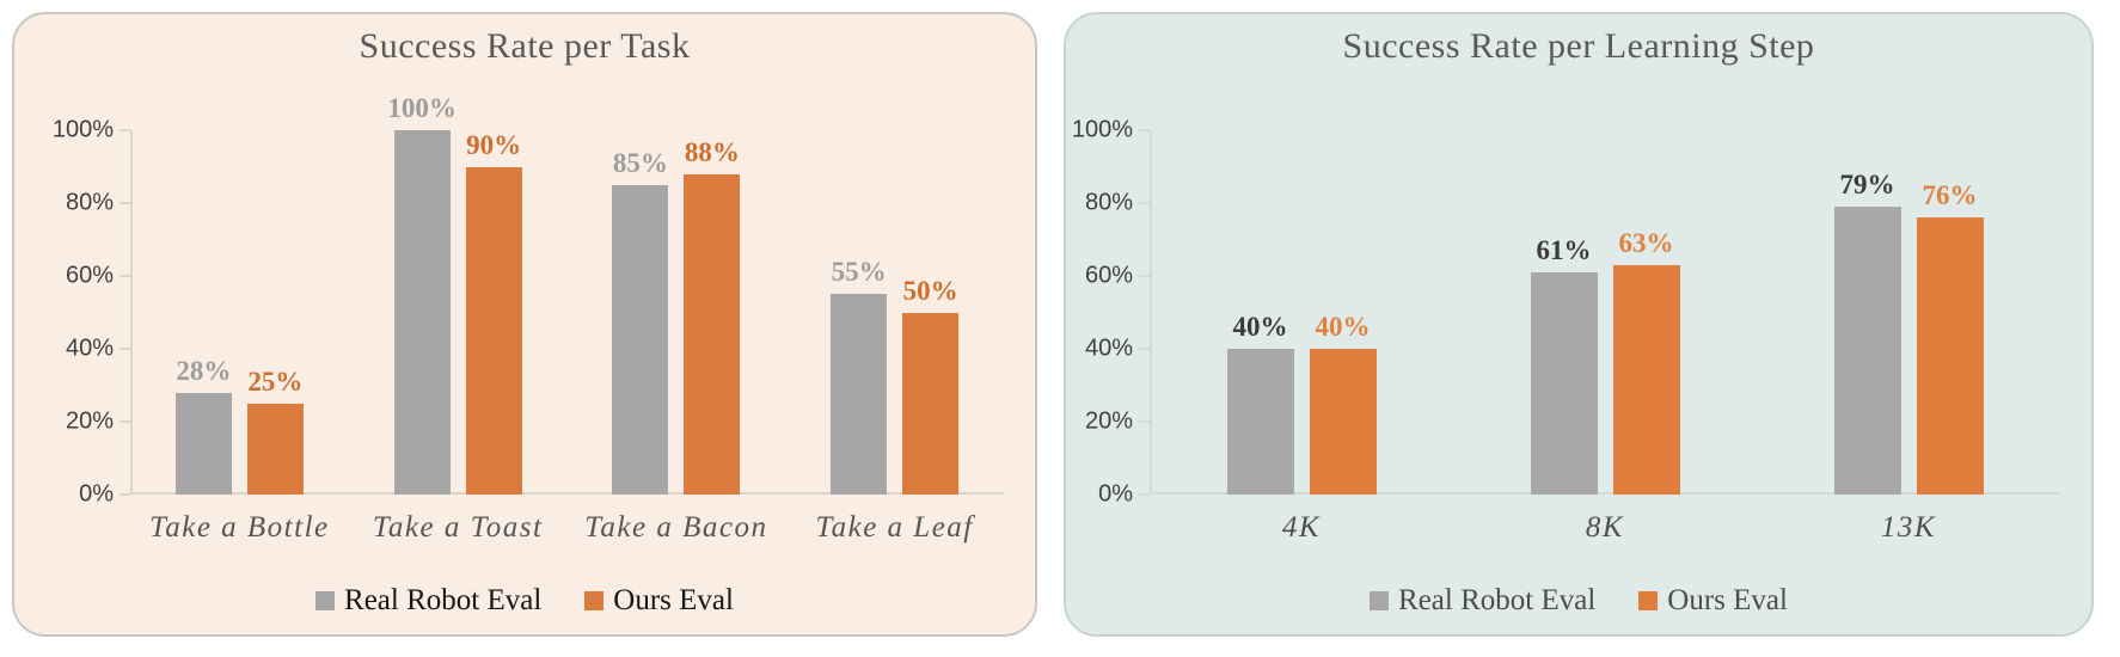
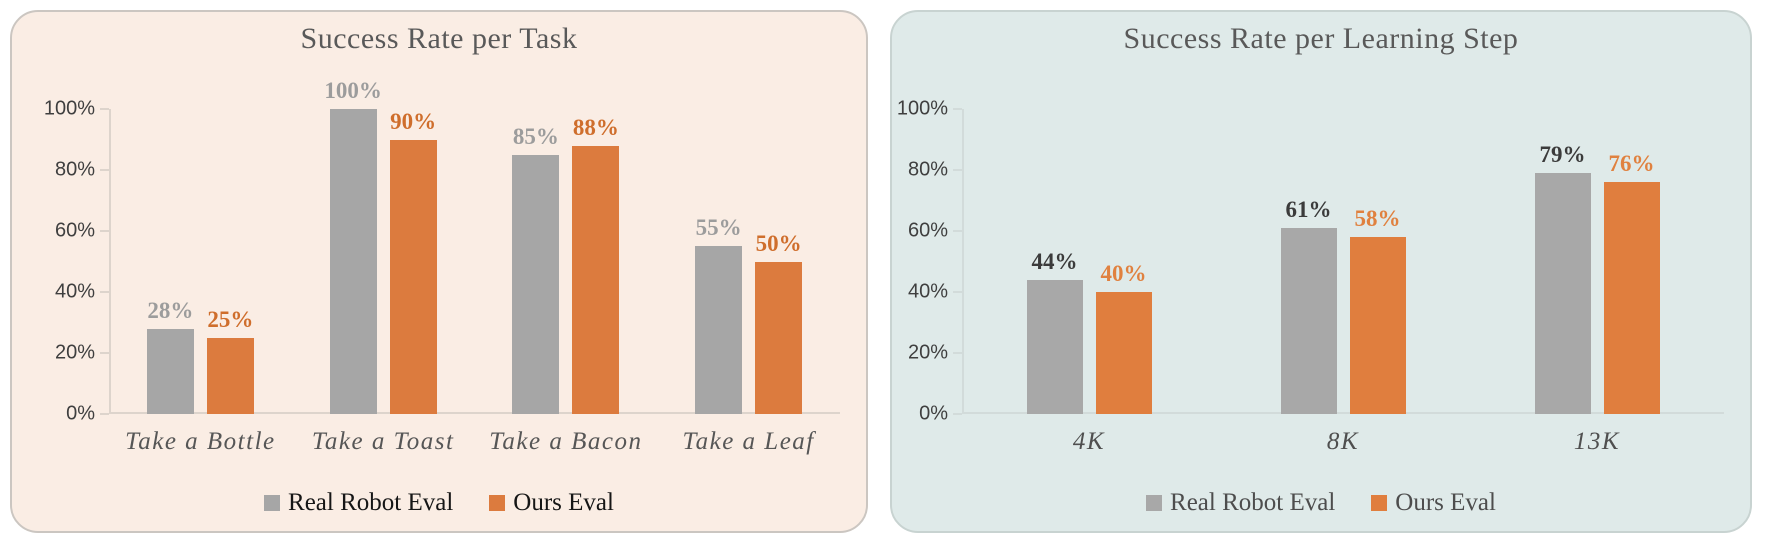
Success Rate per Learning Step/Real Robot Eval/4K: 40% -> 44%
Success Rate per Learning Step/Ours Eval/8K: 63% -> 58%
